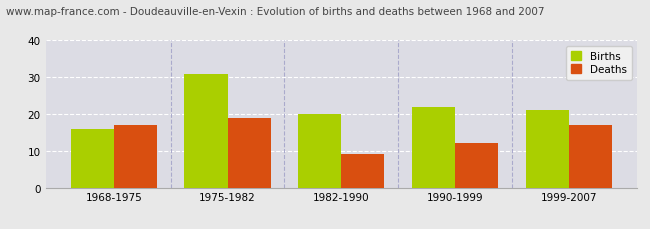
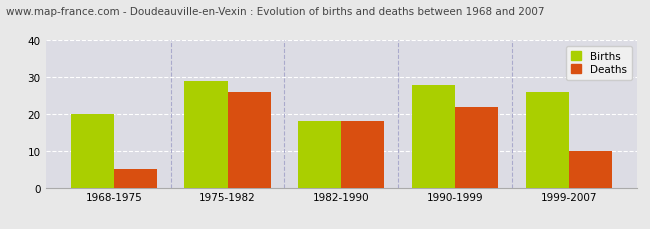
Births/1968-1975: 16 -> 20
Deaths/1968-1975: 17 -> 5
Births/1975-1982: 31 -> 29
Deaths/1975-1982: 19 -> 26
Births/1982-1990: 20 -> 18
Deaths/1982-1990: 9 -> 18
Births/1990-1999: 22 -> 28
Deaths/1990-1999: 12 -> 22
Births/1999-2007: 21 -> 26
Deaths/1999-2007: 17 -> 10
